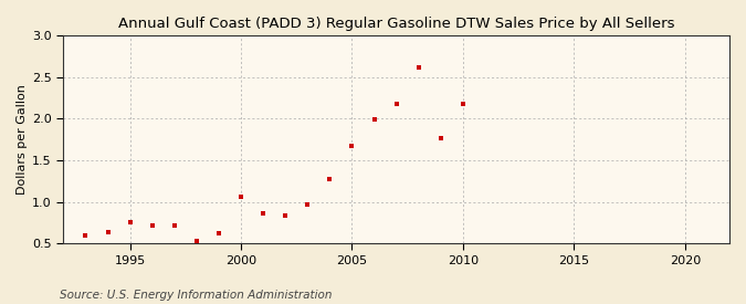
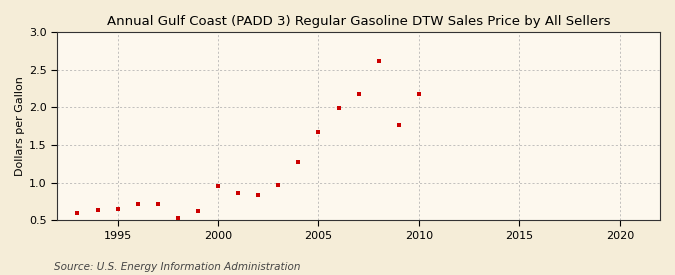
1995: 0.76 -> 0.65
2000: 1.06 -> 0.96
